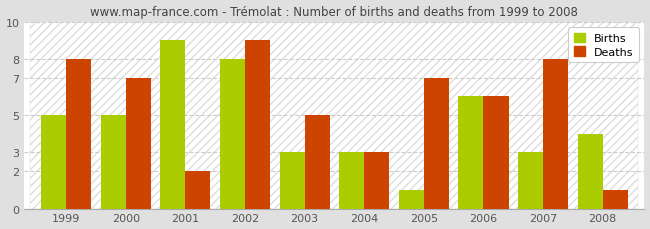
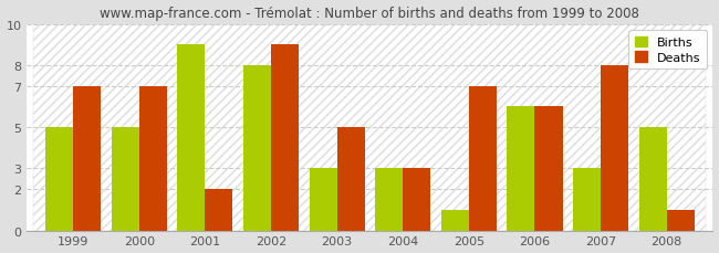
Deaths/1999: 8 -> 7
Births/2008: 4 -> 5
